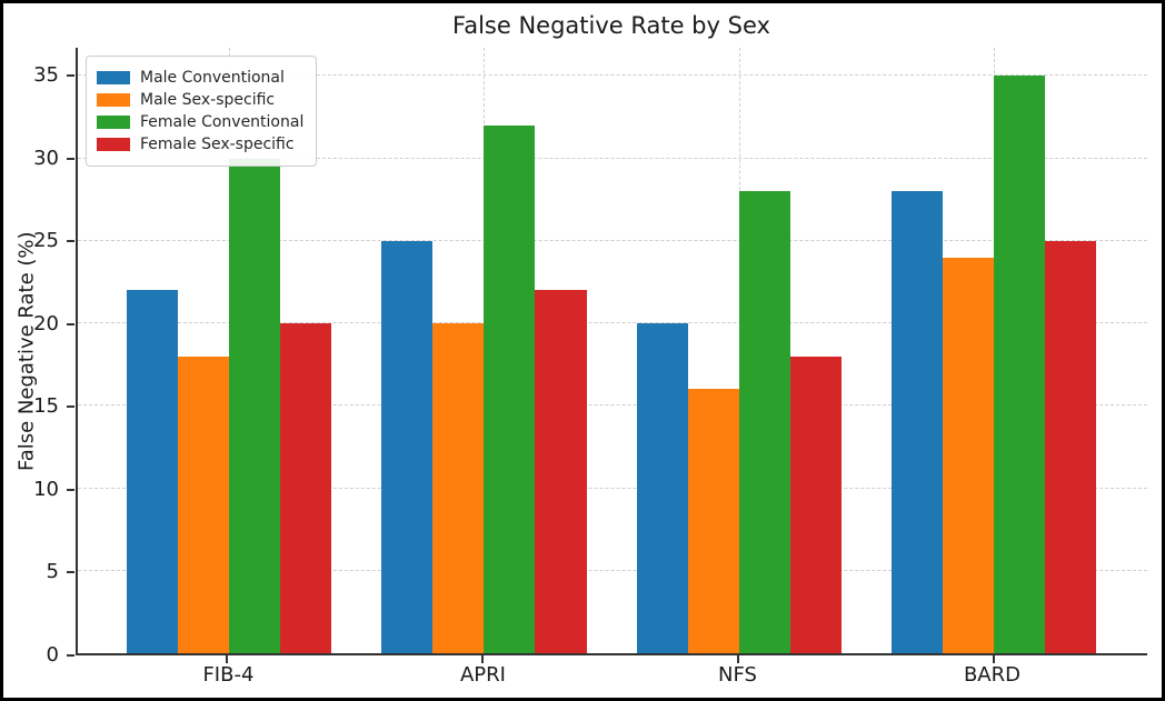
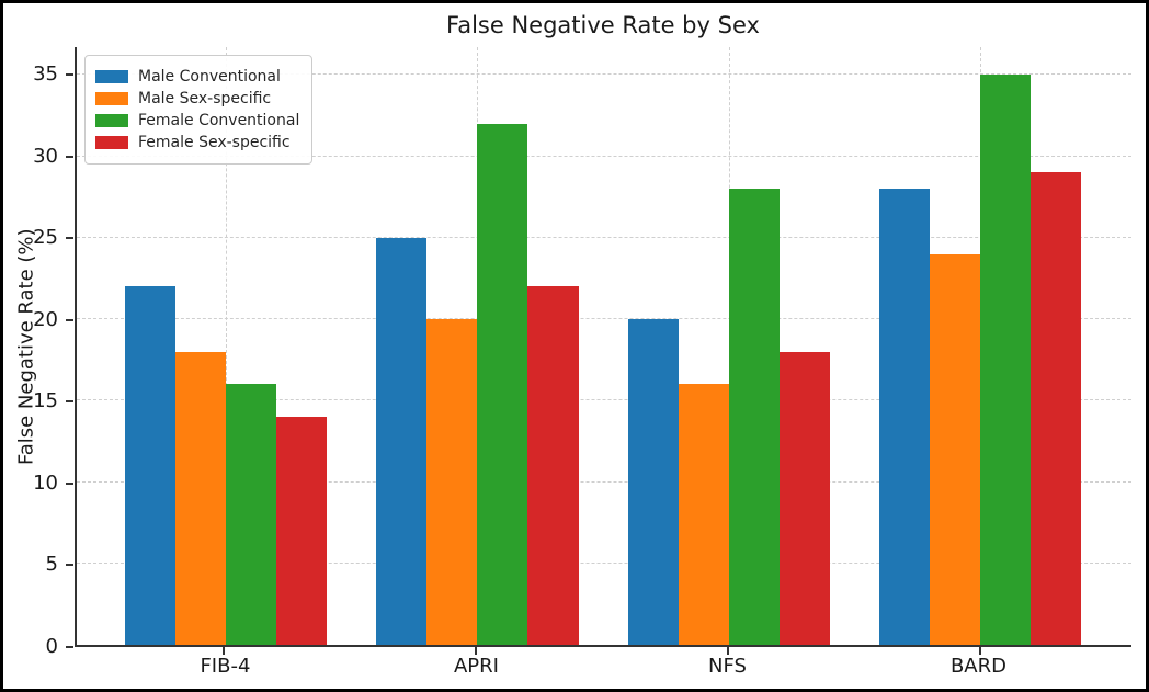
Female Conventional/FIB-4: 30 -> 16
Female Sex-specific/FIB-4: 20 -> 14
Female Sex-specific/BARD: 25 -> 29
